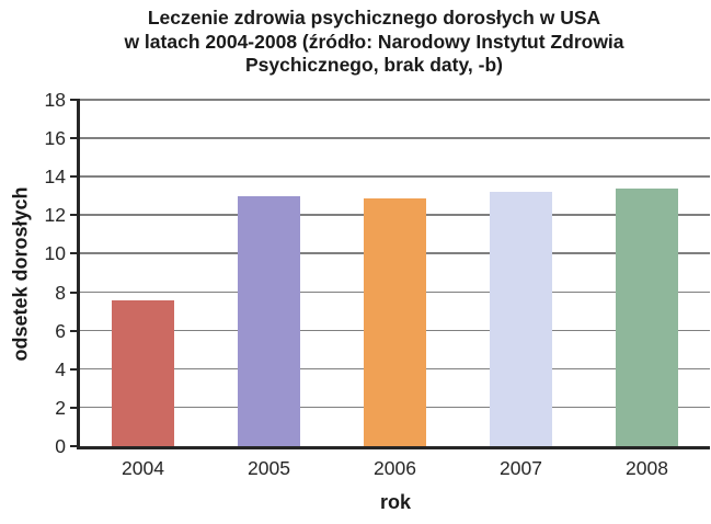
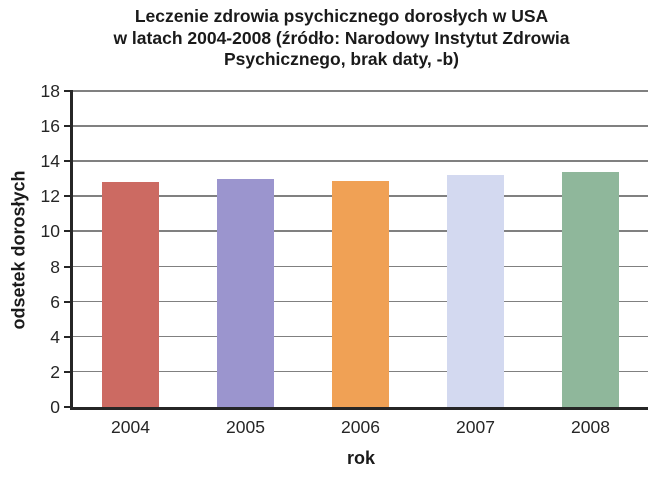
2004: 7.6 -> 12.8
